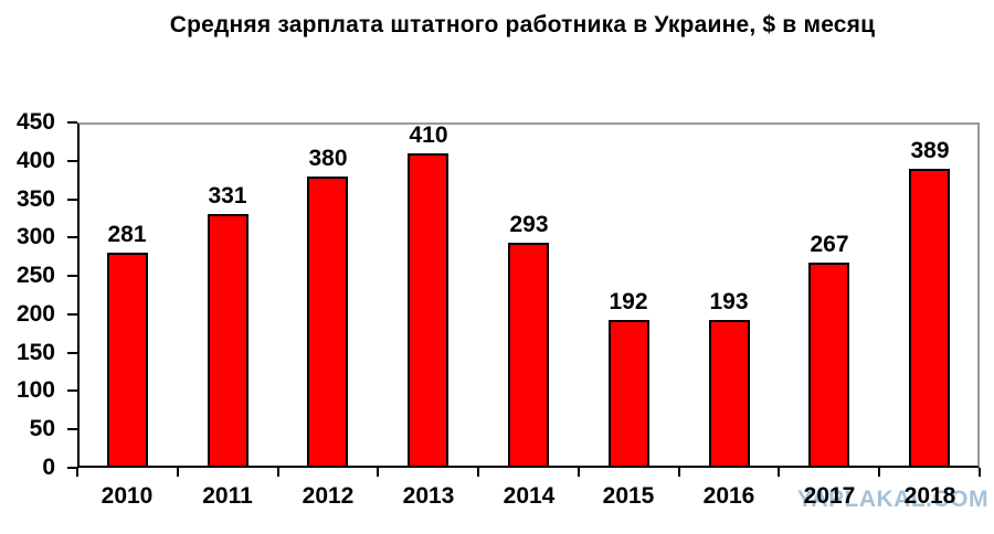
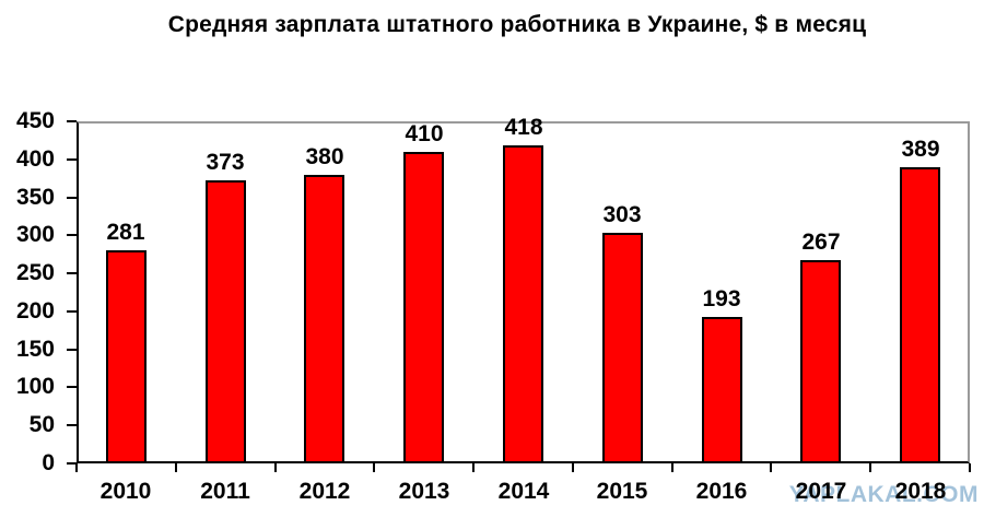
2011: 331 -> 373
2014: 293 -> 418
2015: 192 -> 303
